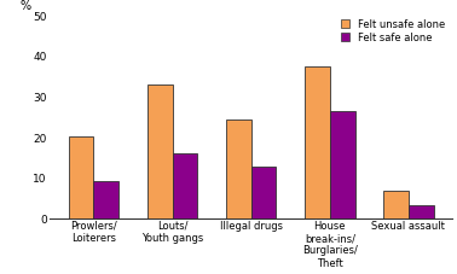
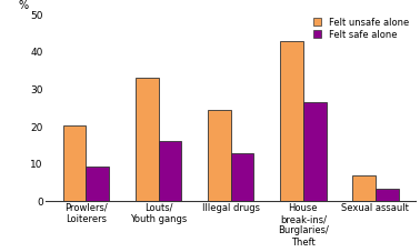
Felt unsafe alone/House break-ins/ Burglaries/ Theft: 37.5 -> 43.0
